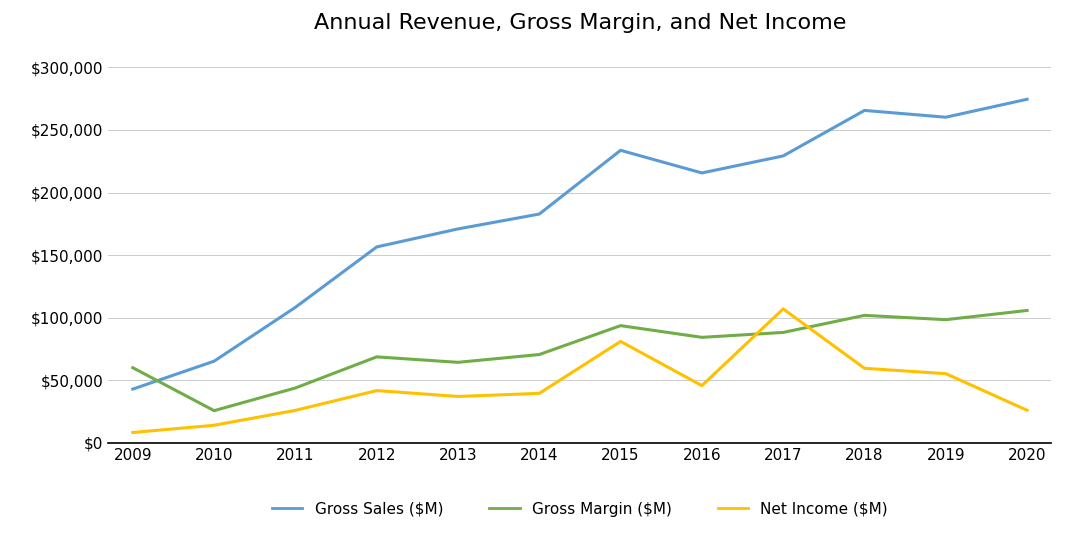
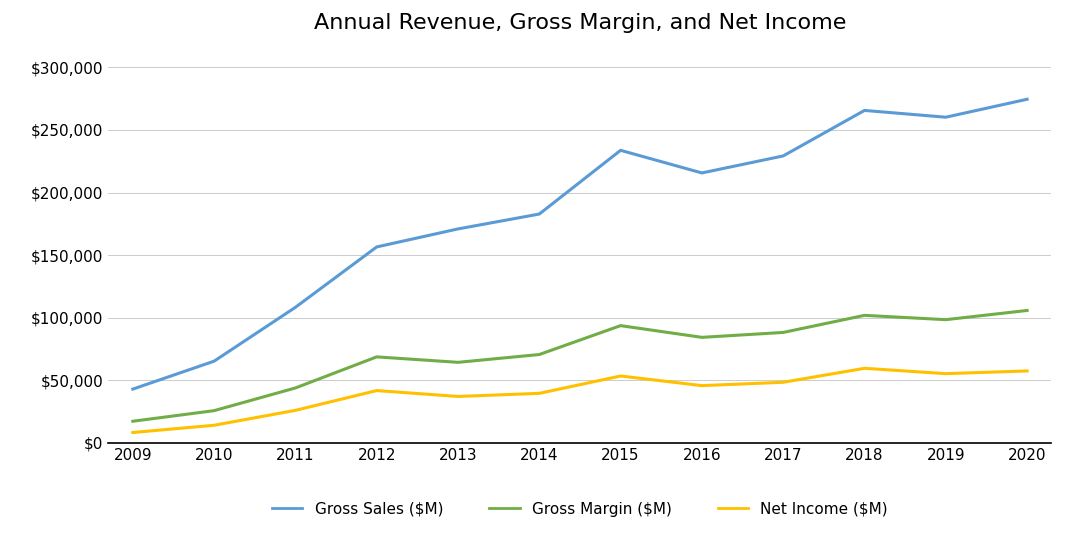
Gross Margin ($M)/2009: $60,000 -> $17,000
Net Income ($M)/2015: $81,000 -> $53,000
Net Income ($M)/2017: $107,000 -> $48,000
Net Income ($M)/2020: $26,000 -> $57,000
